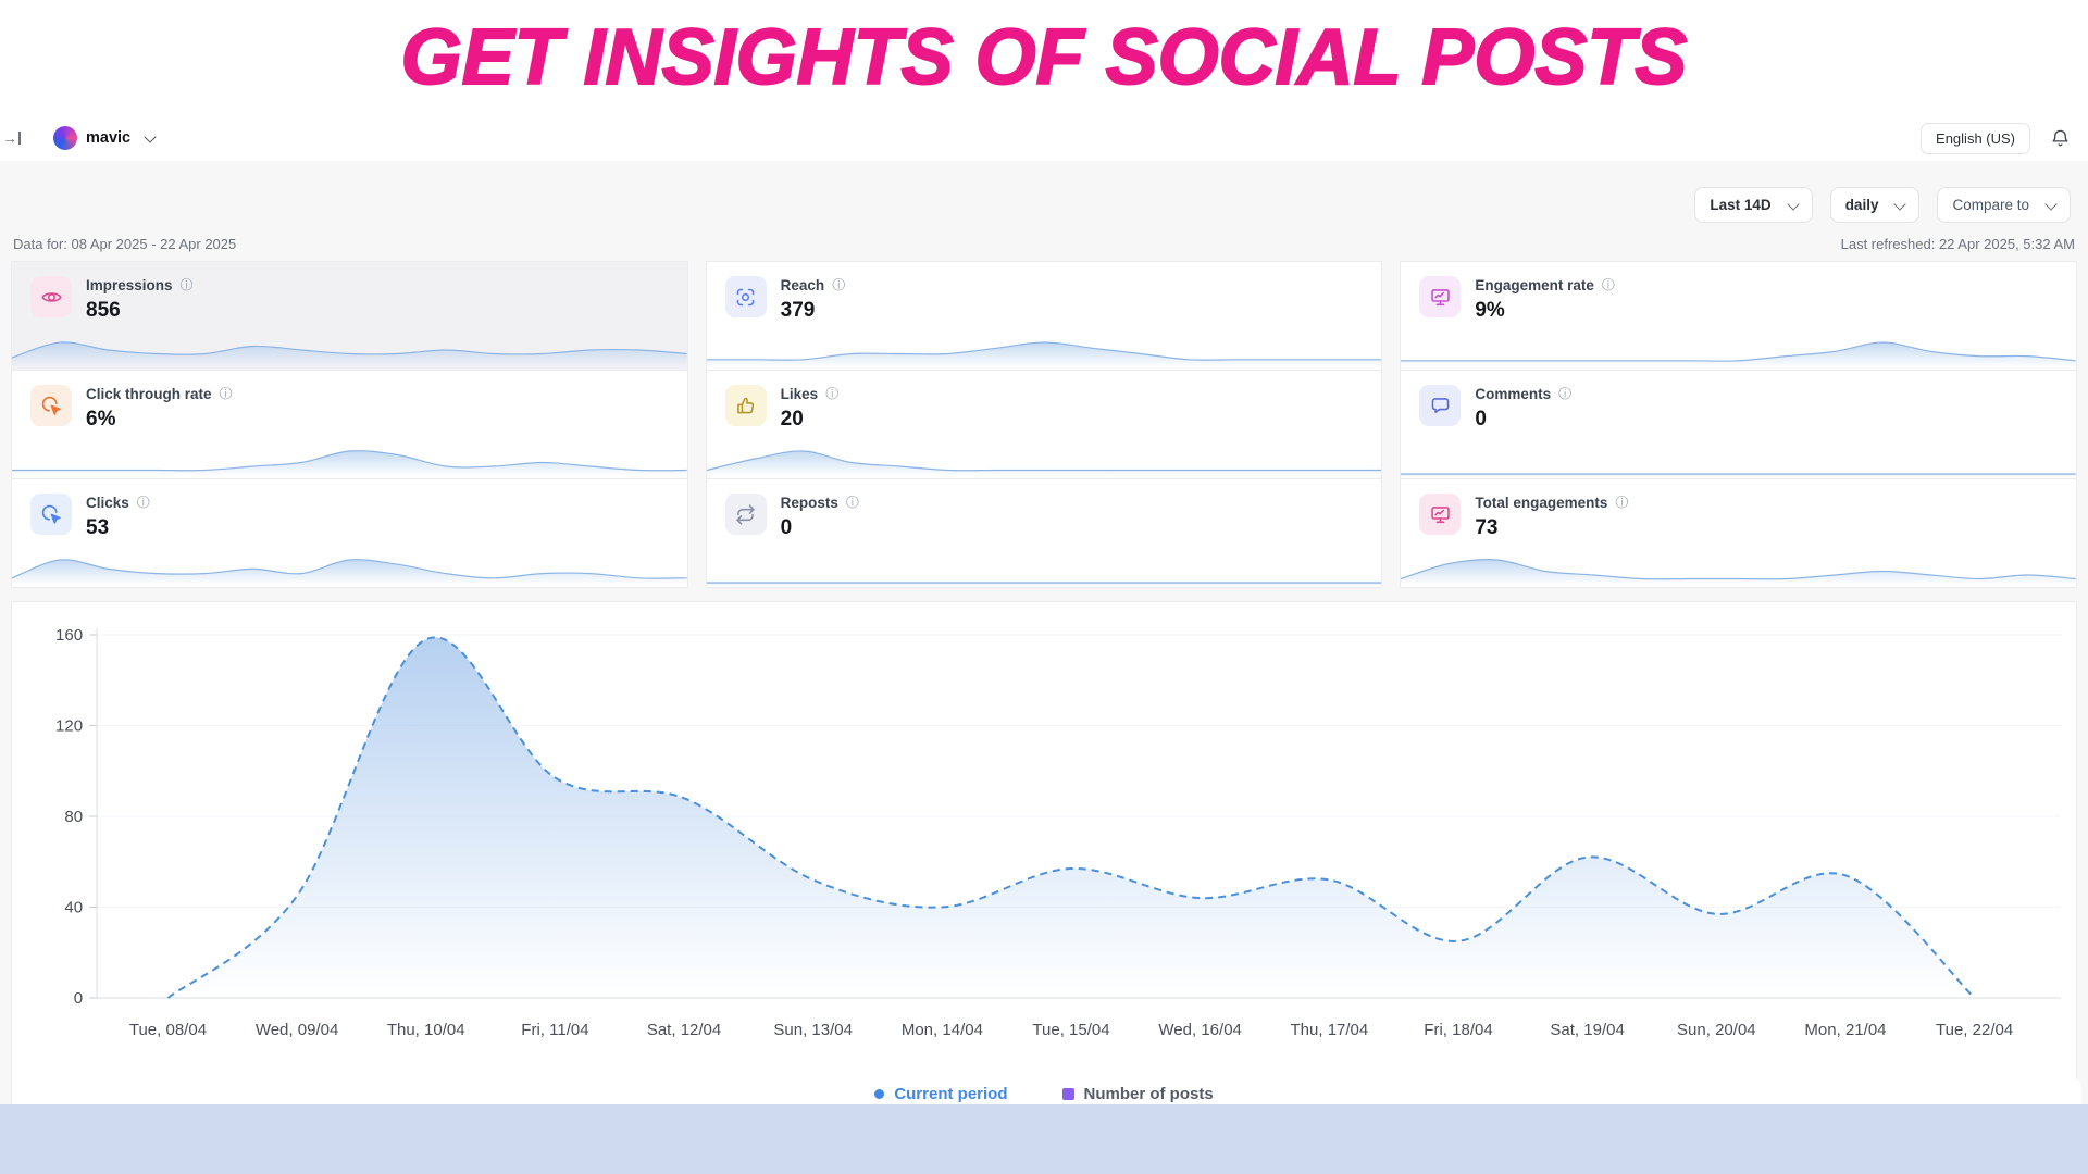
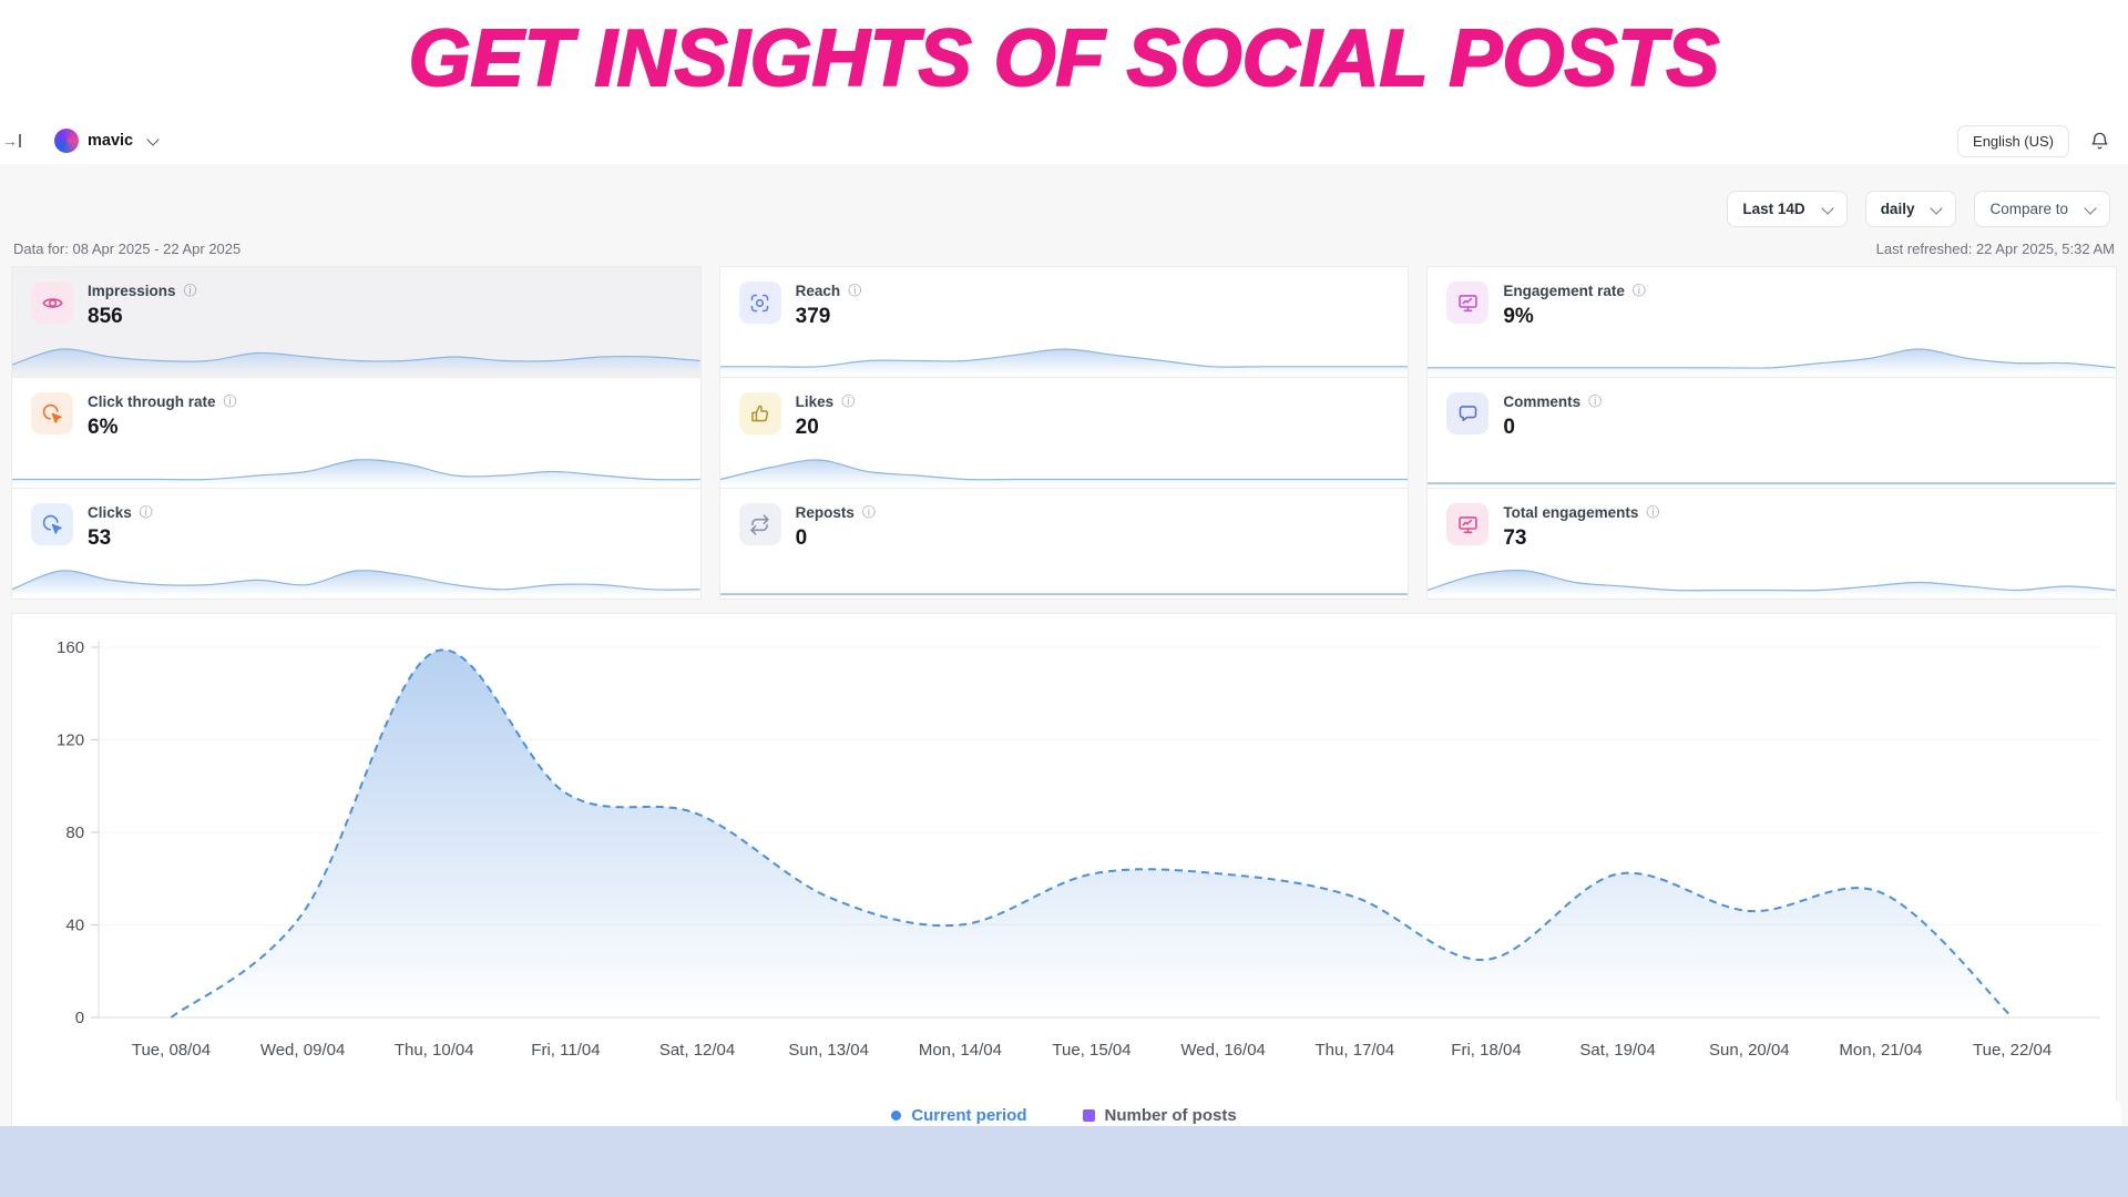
Tue, 15/04: 57 -> 62
Wed, 16/04: 44 -> 62
Sun, 20/04: 37 -> 46
